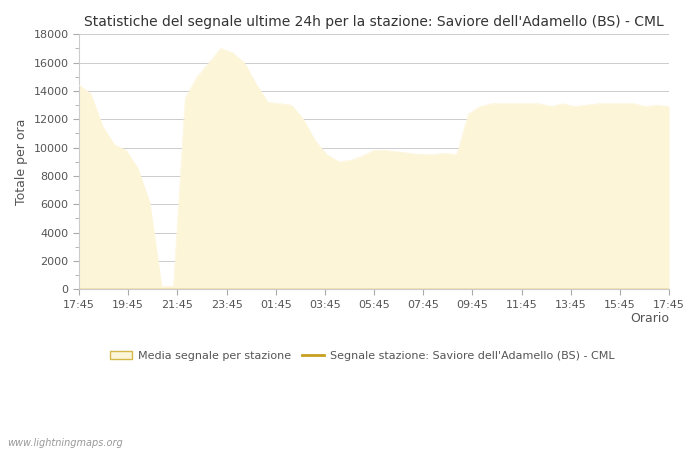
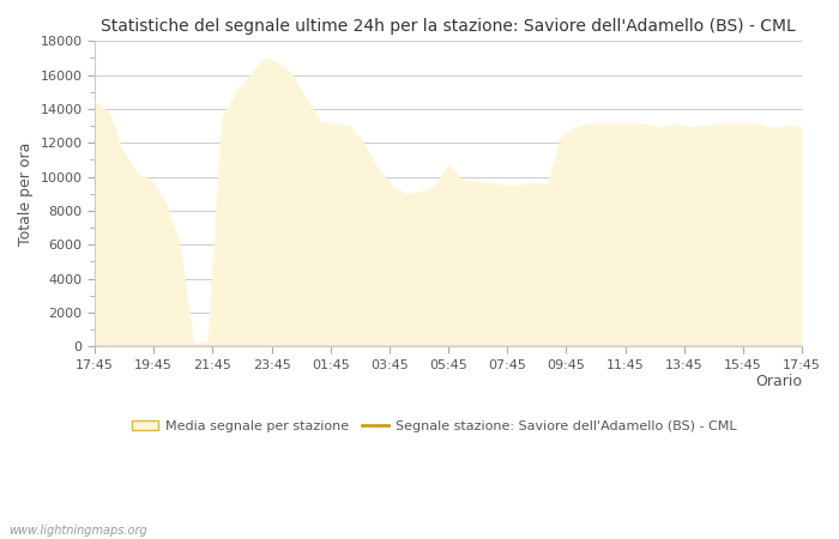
05:45: 9800 -> 10700
